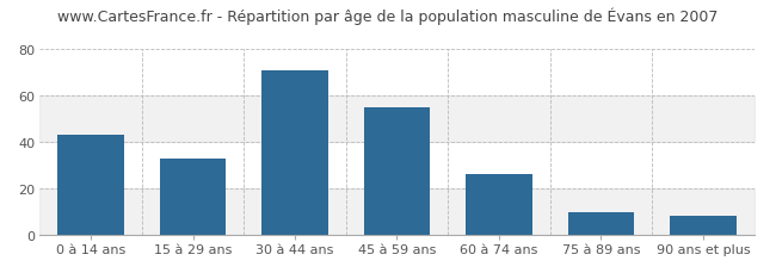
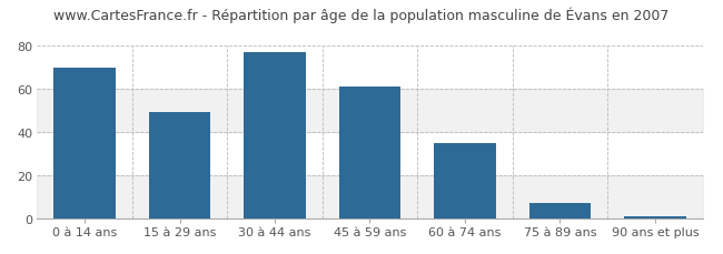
0 à 14 ans: 43 -> 70
15 à 29 ans: 33 -> 49
30 à 44 ans: 71 -> 77
45 à 59 ans: 55 -> 61
60 à 74 ans: 26 -> 35
75 à 89 ans: 10 -> 7
90 ans et plus: 8 -> 1
